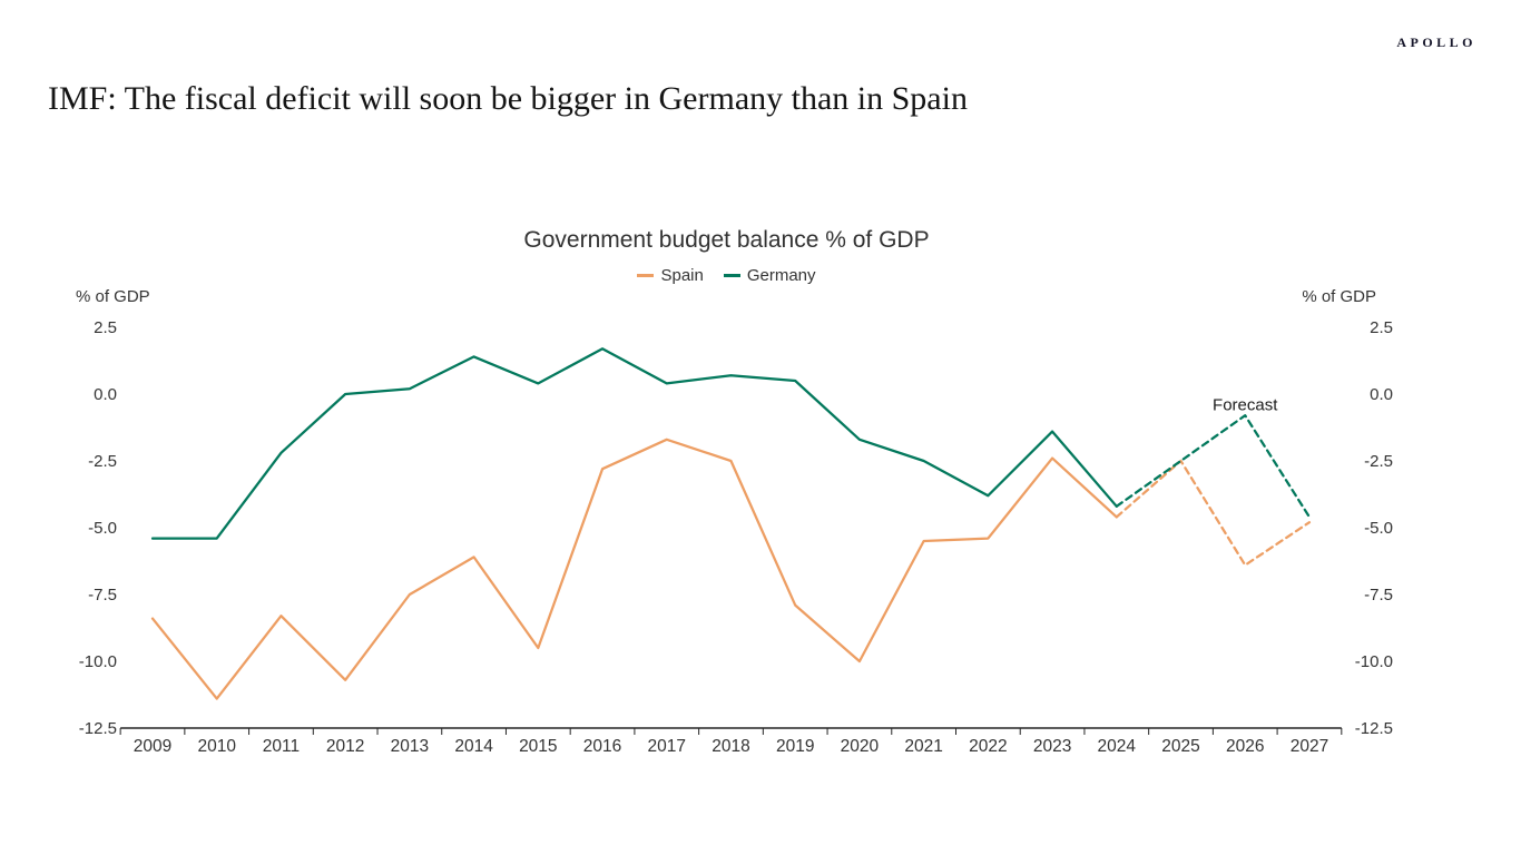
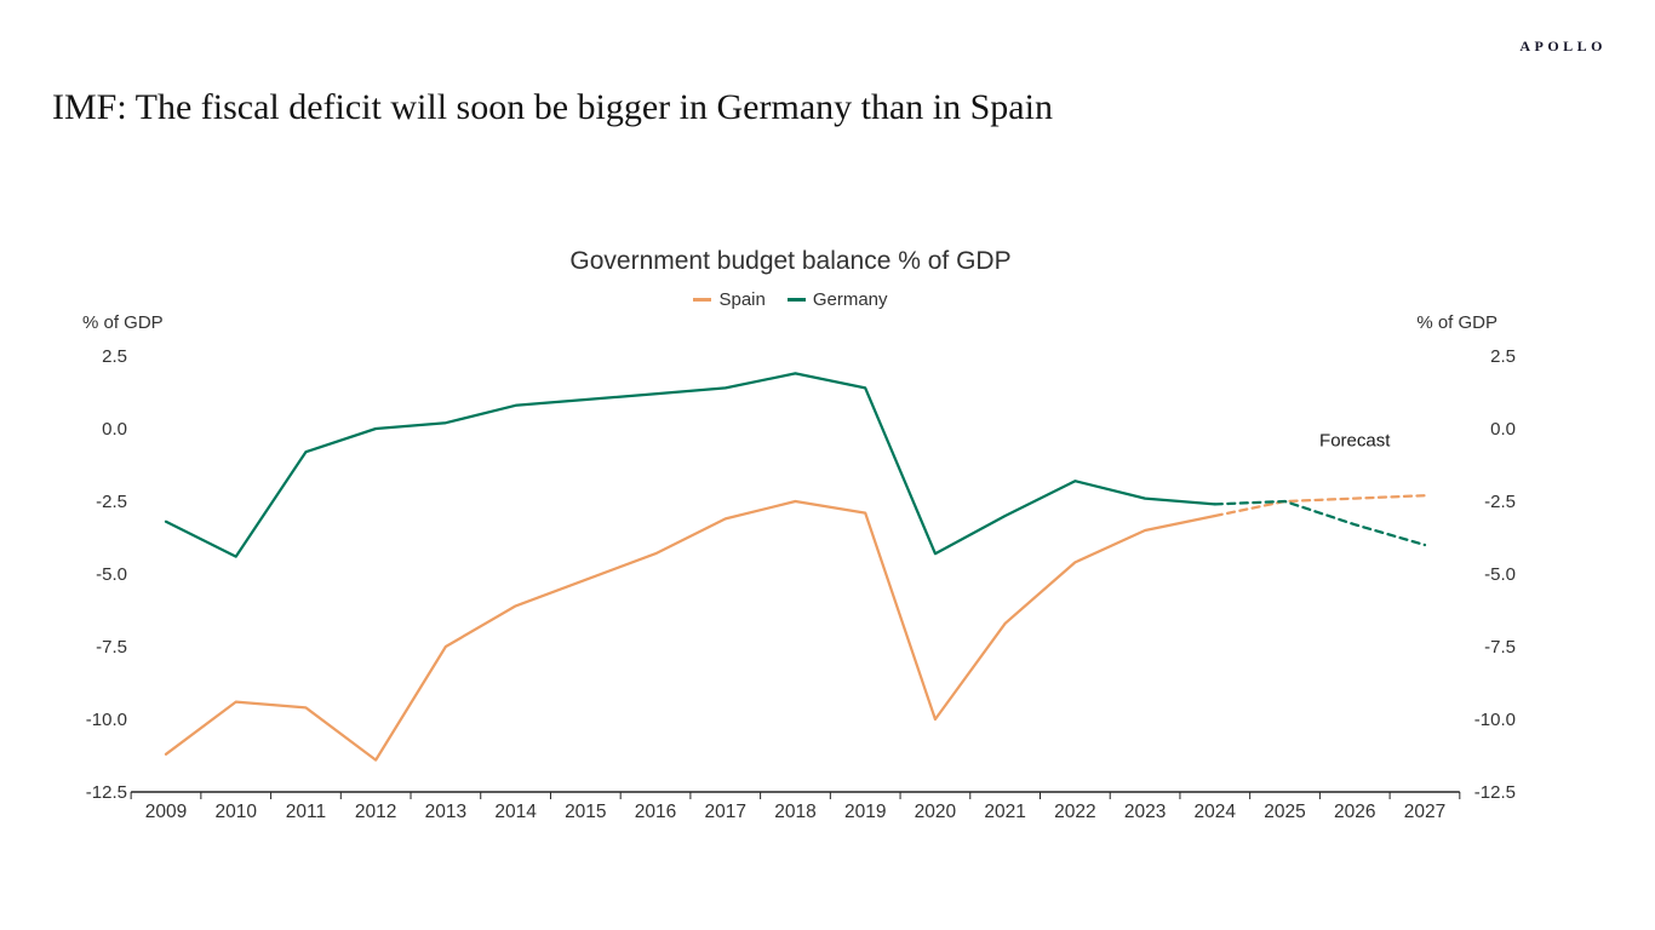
Spain/2009: -8.4 -> -11.2
Germany/2009: -5.4 -> -3.2
Spain/2010: -11.4 -> -9.4
Germany/2010: -5.4 -> -4.4
Spain/2011: -8.3 -> -9.6
Germany/2011: -2.2 -> -0.8
Spain/2012: -10.7 -> -11.4
Germany/2014: 1.4 -> 0.8
Spain/2015: -9.5 -> -5.2
Germany/2015: 0.4 -> 1.0
Spain/2016: -2.8 -> -4.3
Germany/2016: 1.7 -> 1.2
Spain/2017: -1.7 -> -3.1
Germany/2017: 0.4 -> 1.4
Germany/2018: 0.7 -> 1.9
Spain/2019: -7.9 -> -2.9
Germany/2019: 0.5 -> 1.4
Germany/2020: -1.7 -> -4.3
Spain/2021: -5.5 -> -6.7
Germany/2021: -2.5 -> -3.0
Spain/2022: -5.4 -> -4.6
Germany/2022: -3.8 -> -1.8
Spain/2023: -2.4 -> -3.5
Germany/2023: -1.4 -> -2.4
Spain/2024: -4.6 -> -3.0
Germany/2024: -4.2 -> -2.6
Spain/2026: -6.4 -> -2.4
Germany/2026: -0.8 -> -3.3
Spain/2027: -4.8 -> -2.3
Germany/2027: -4.6 -> -4.0
